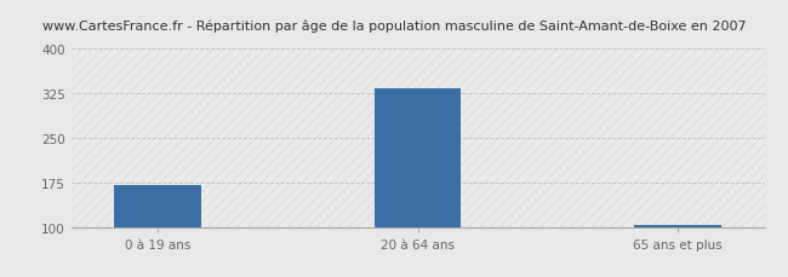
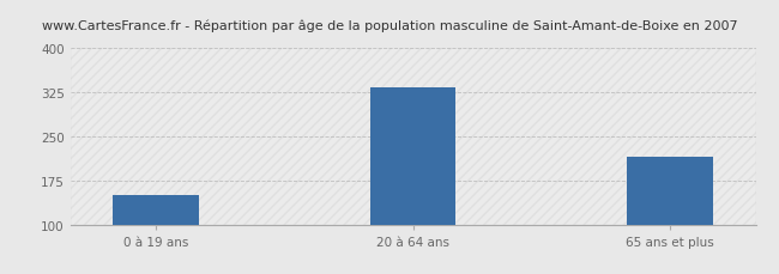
0 à 19 ans: 170 -> 150
65 ans et plus: 103 -> 215
